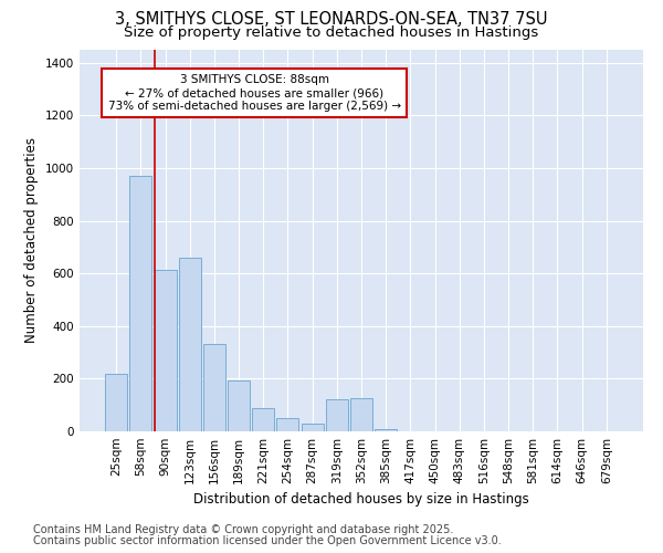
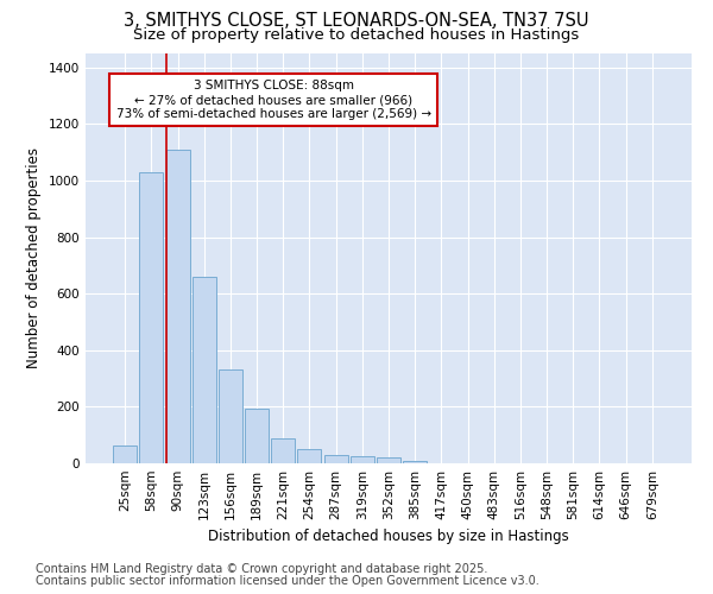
25sqm: 220 -> 65
58sqm: 970 -> 1030
90sqm: 615 -> 1110
319sqm: 120 -> 25
352sqm: 125 -> 20
